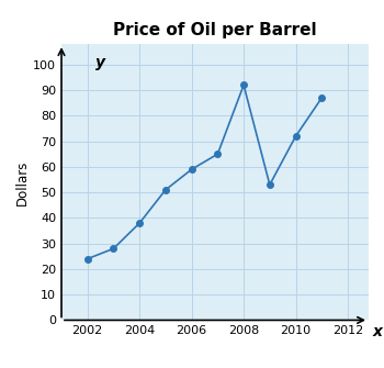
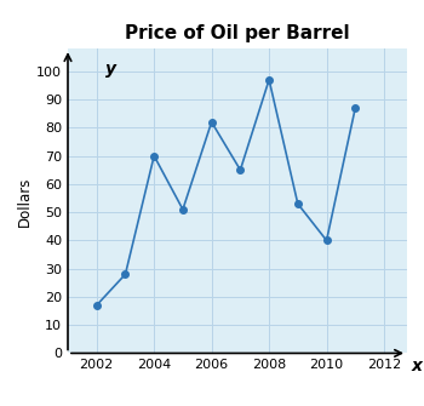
2002: 24 -> 17
2004: 38 -> 70
2006: 59 -> 82
2008: 92 -> 97
2010: 72 -> 40
